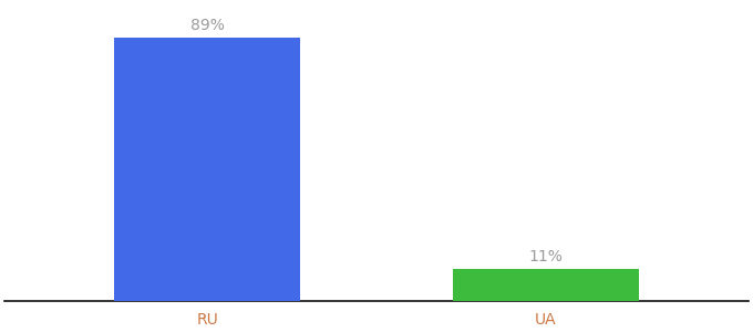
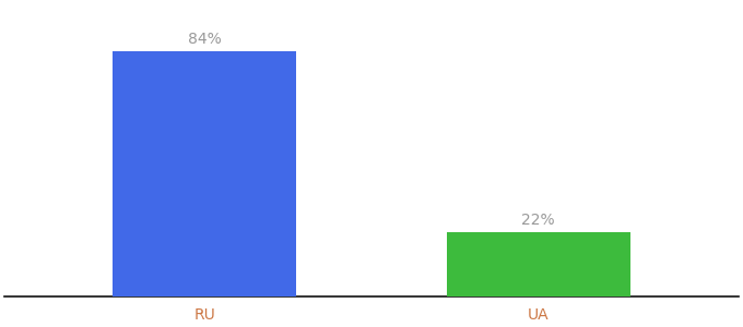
RU: 89% -> 84%
UA: 11% -> 22%
